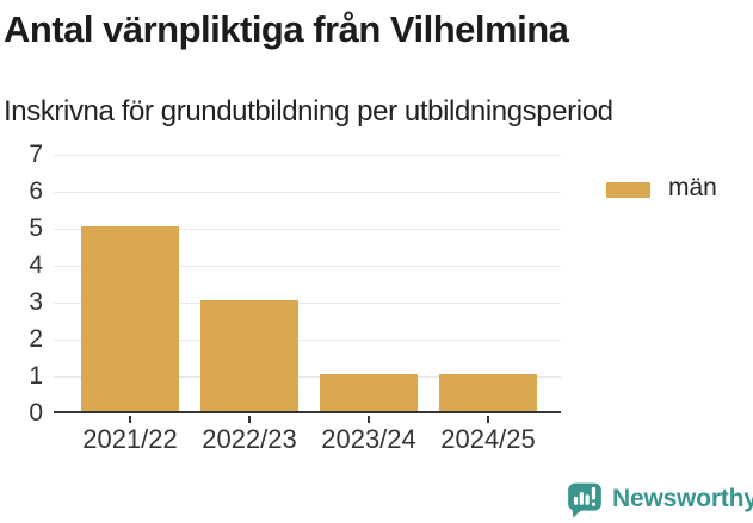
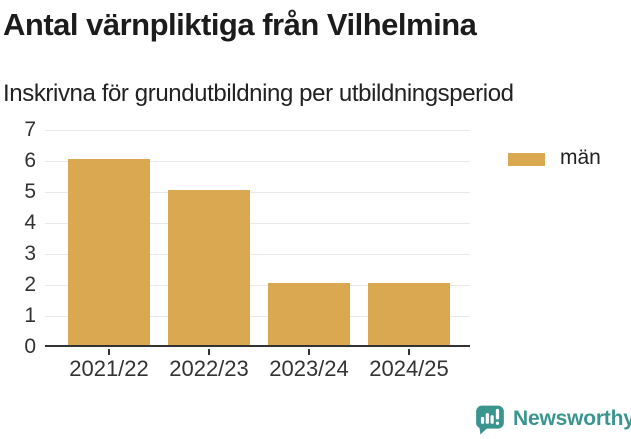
2021/22: 5 -> 6
2022/23: 3 -> 5
2023/24: 1 -> 2
2024/25: 1 -> 2
